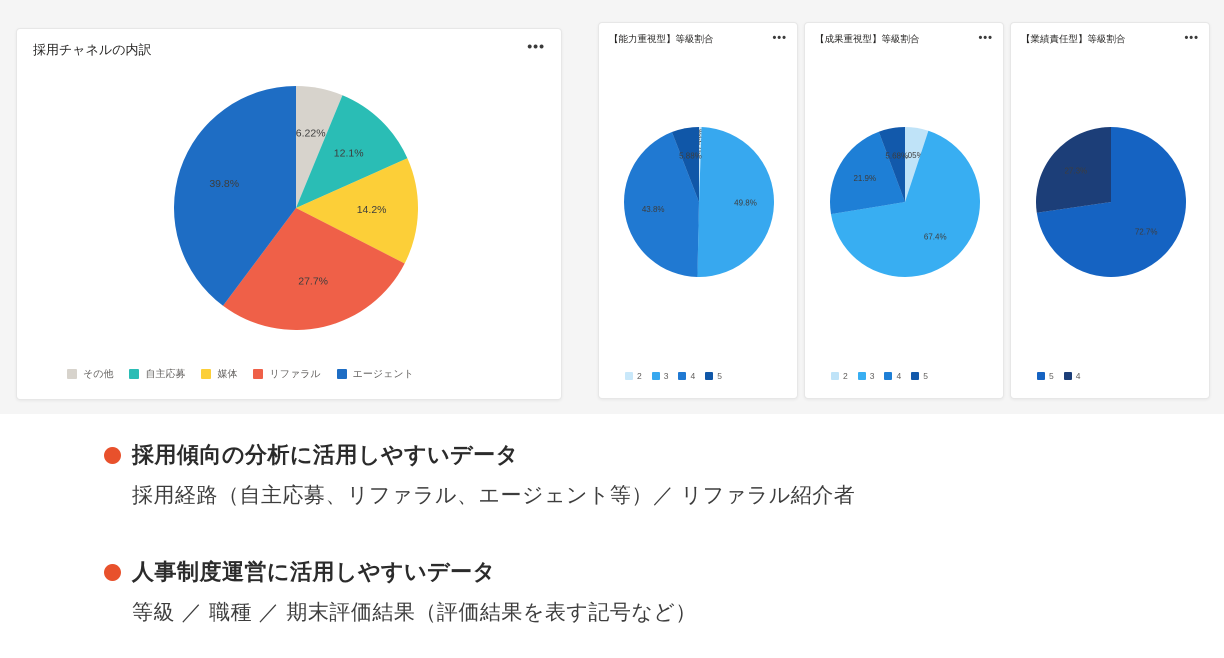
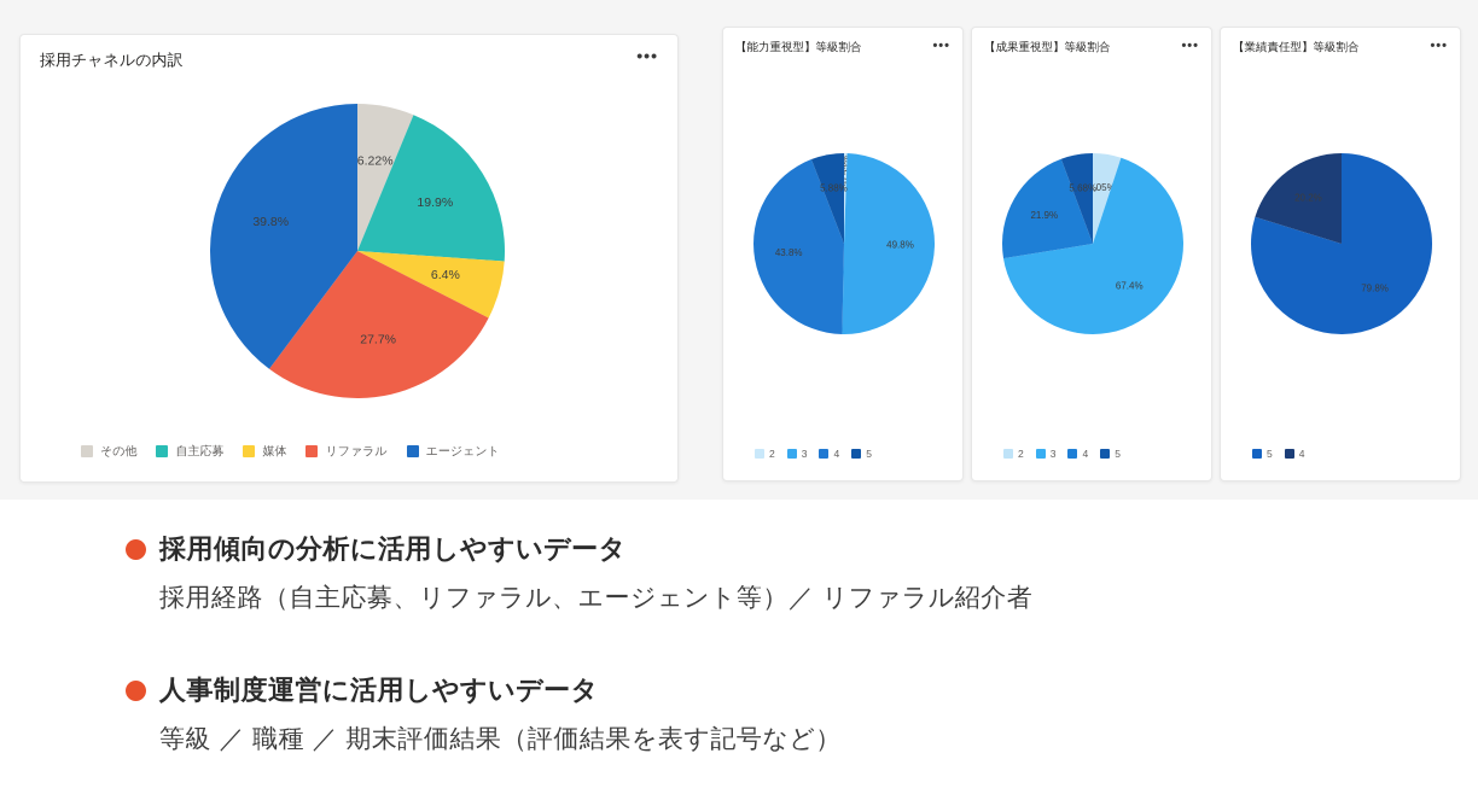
採用チャネルの内訳/自主応募: 12.1% -> 19.9%
採用チャネルの内訳/媒体: 14.2% -> 6.4%
【業績責任型】等級割合/5: 72.7% -> 79.8%
【業績責任型】等級割合/4: 27.3% -> 20.2%
